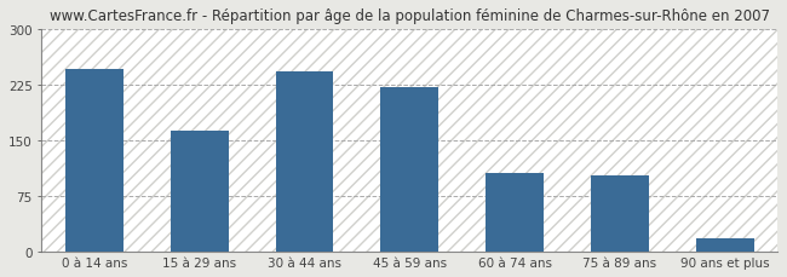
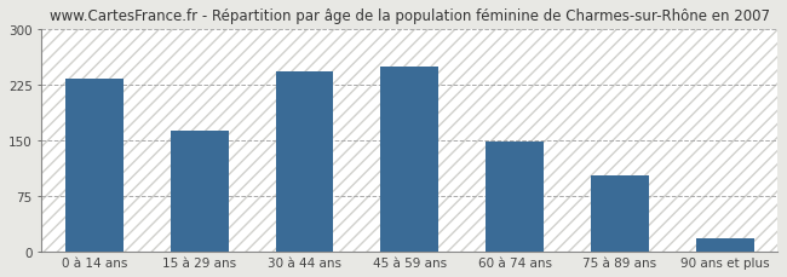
0 à 14 ans: 246 -> 233
45 à 59 ans: 222 -> 250
60 à 74 ans: 106 -> 148
